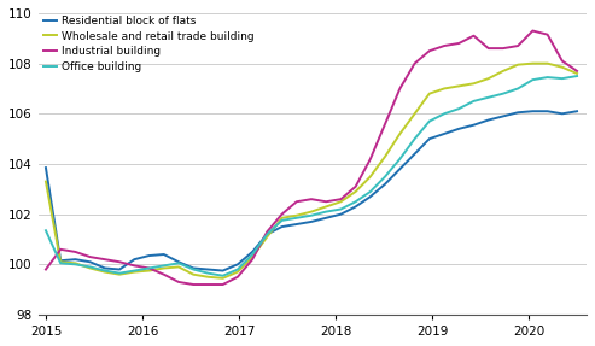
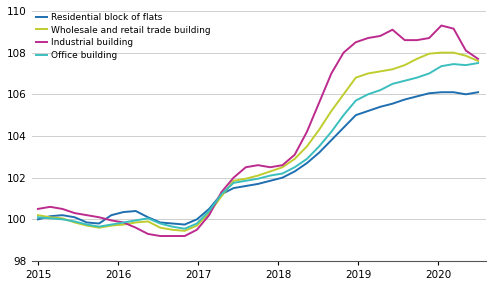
Residential block of flats/2015: 103.85 -> 100.00
Wholesale and retail trade building/2015: 103.30 -> 100.20
Industrial building/2015: 99.80 -> 100.50
Office building/2015: 101.35 -> 100.10
